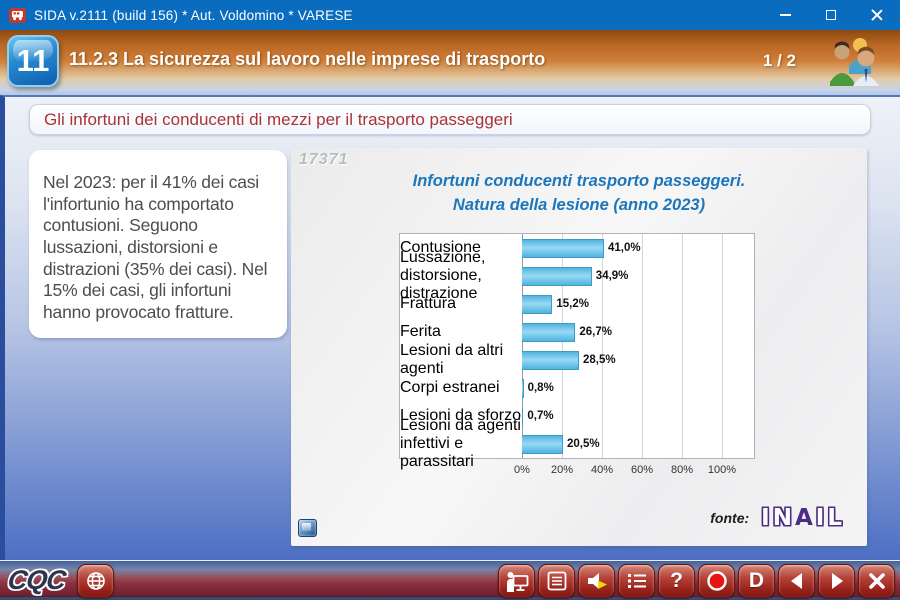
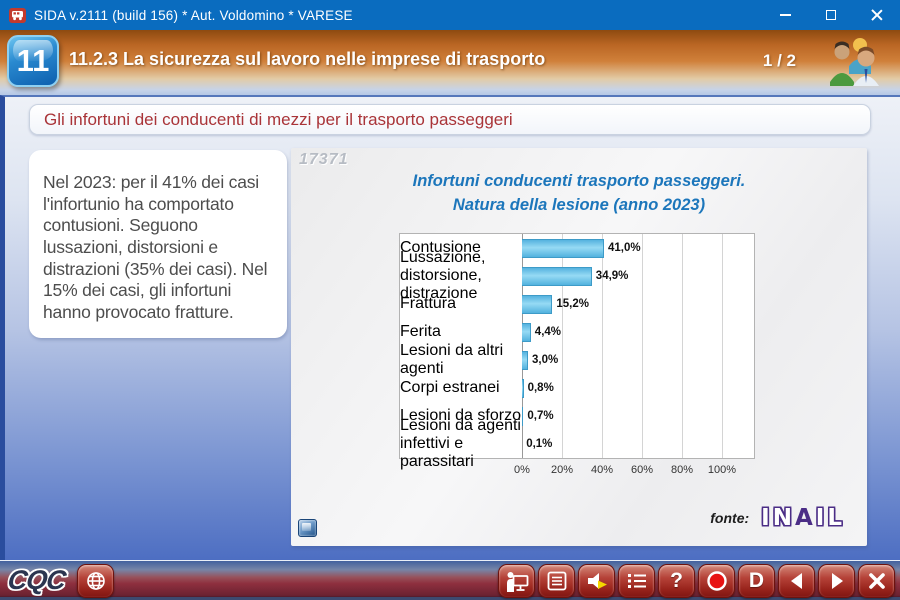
Ferita: 26,7% -> 4,4%
Lesioni da altri agenti: 28,5% -> 3,0%
Lesioni da agenti infettivi e parassitari: 20,5% -> 0,1%
